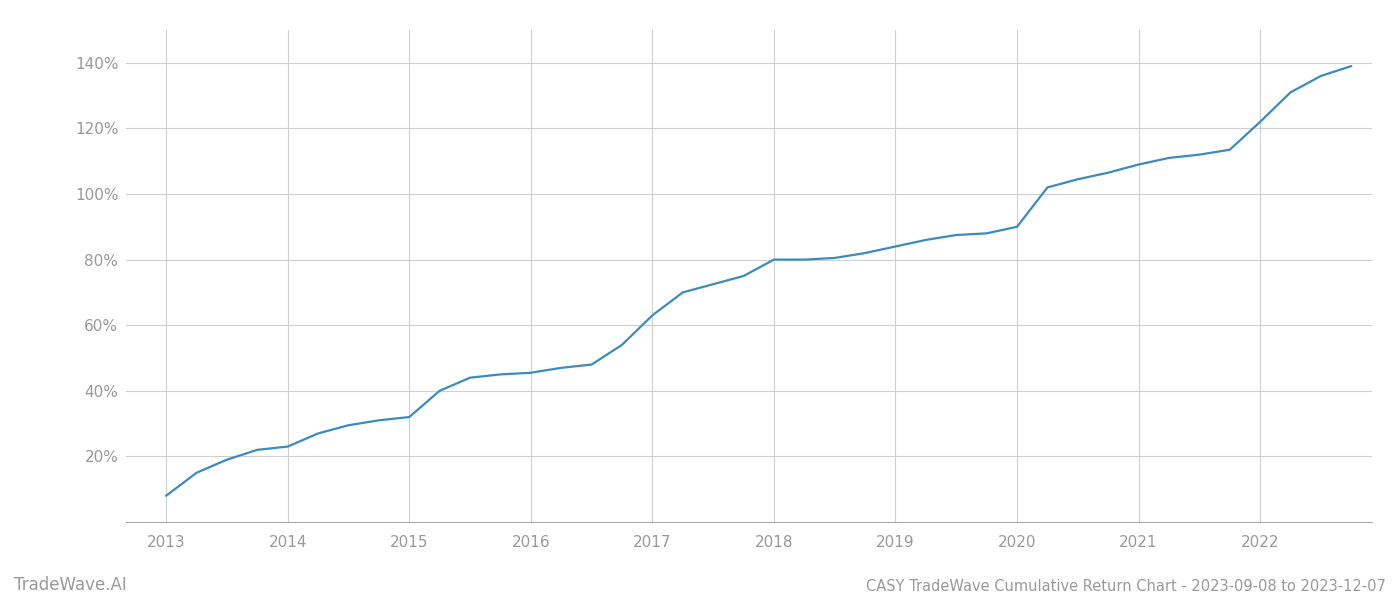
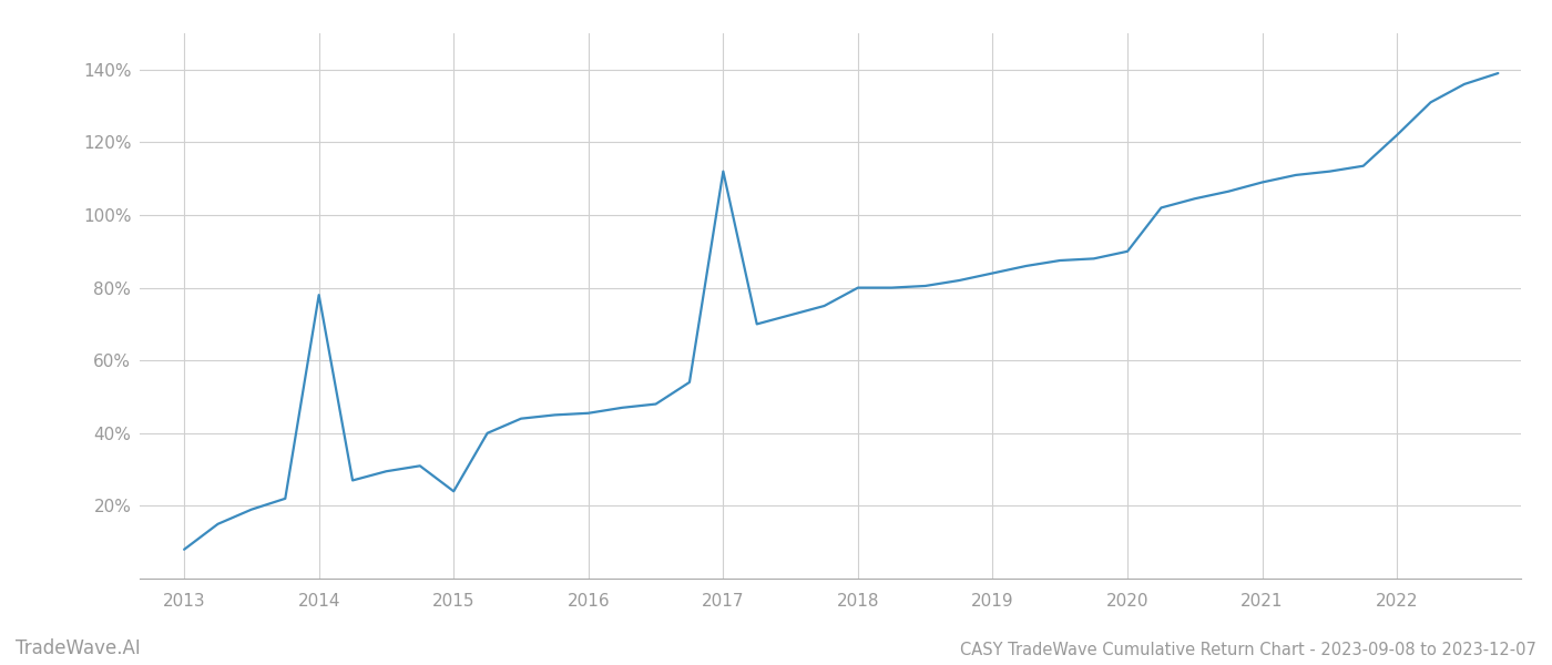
2014: 23.0% -> 78.0%
2015: 32.0% -> 24.0%
2017: 63.0% -> 112.0%
